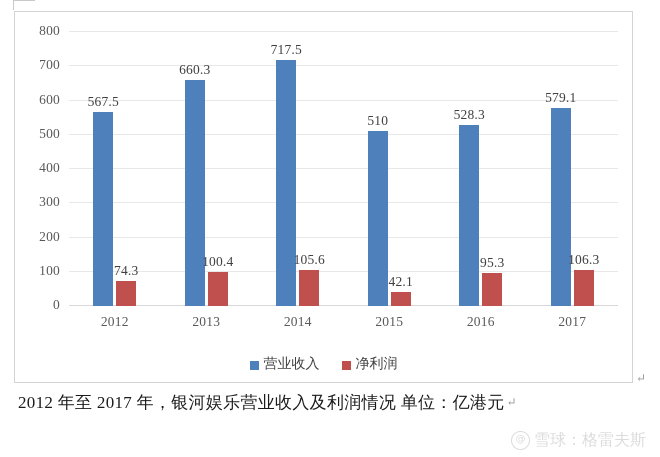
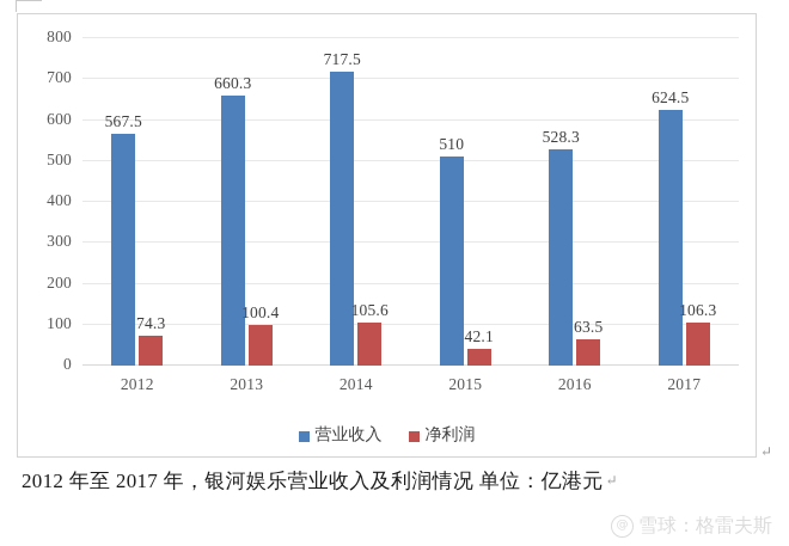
净利润/2016: 95.3 -> 63.5
营业收入/2017: 579.1 -> 624.5
